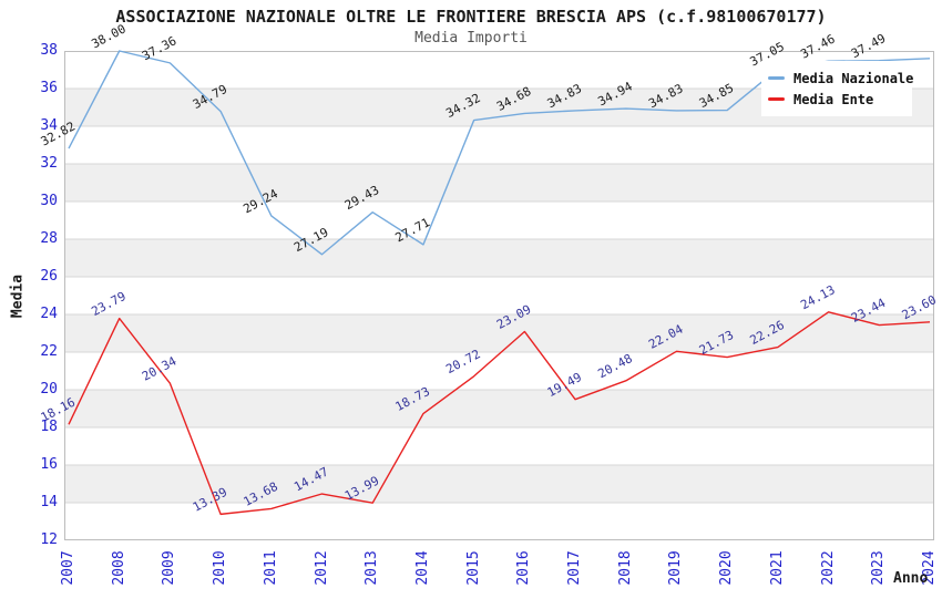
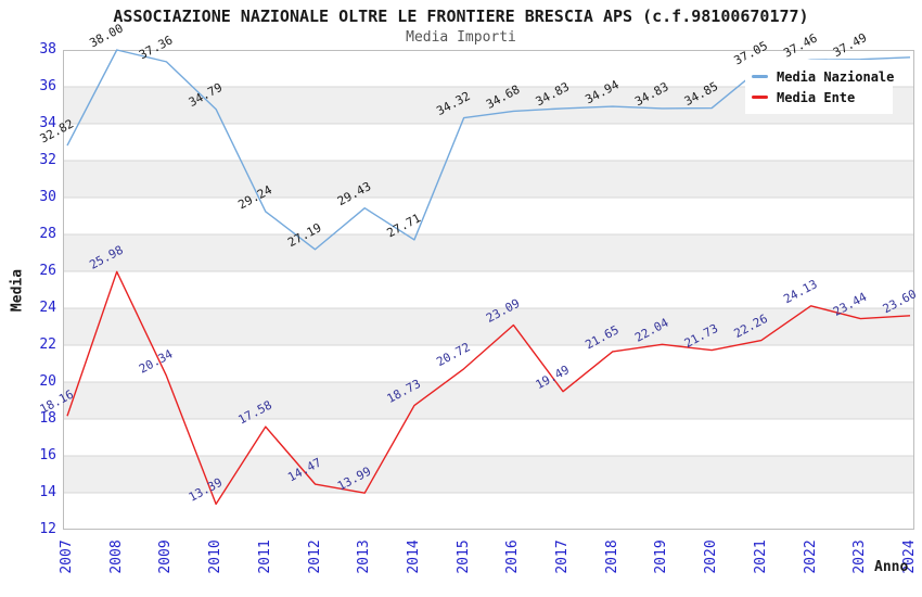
Media Ente/2008: 23.79 -> 25.98
Media Ente/2011: 13.68 -> 17.58
Media Ente/2018: 20.48 -> 21.65
